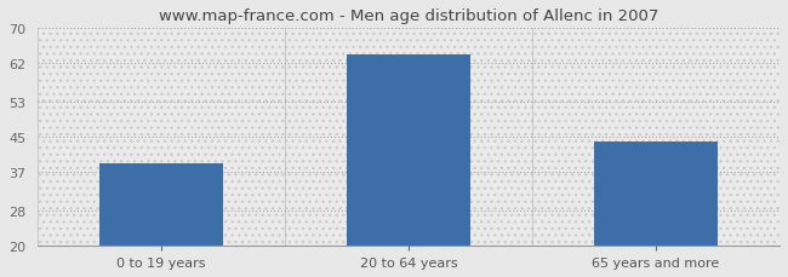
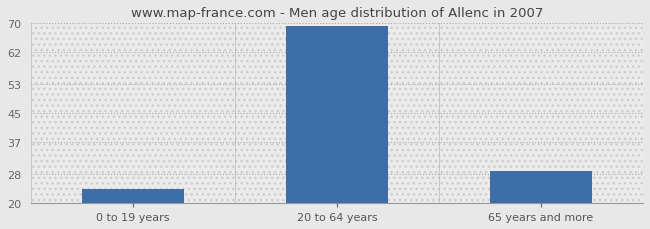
0 to 19 years: 39 -> 24
20 to 64 years: 64 -> 69
65 years and more: 44 -> 29
